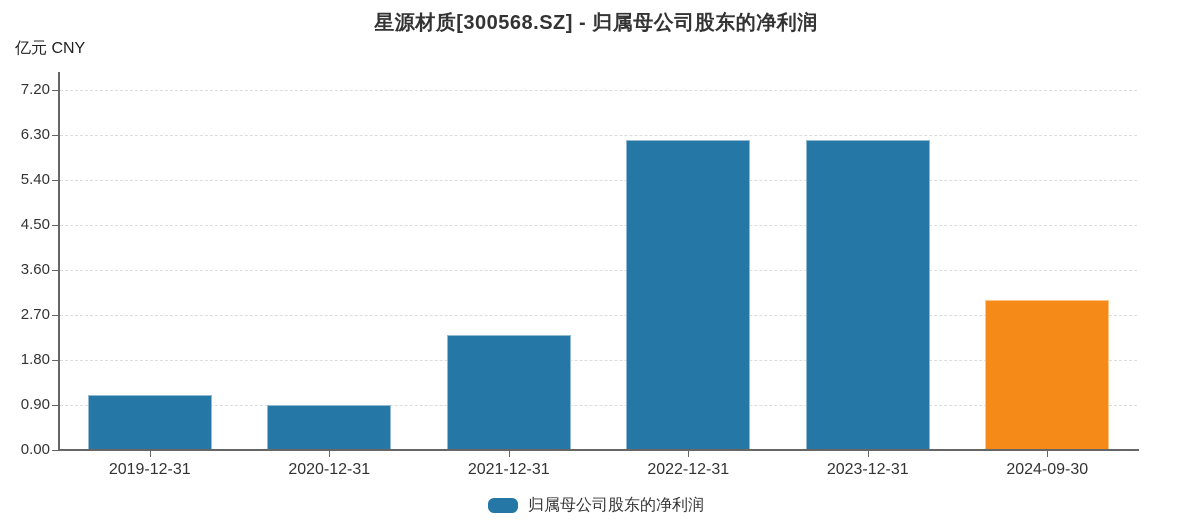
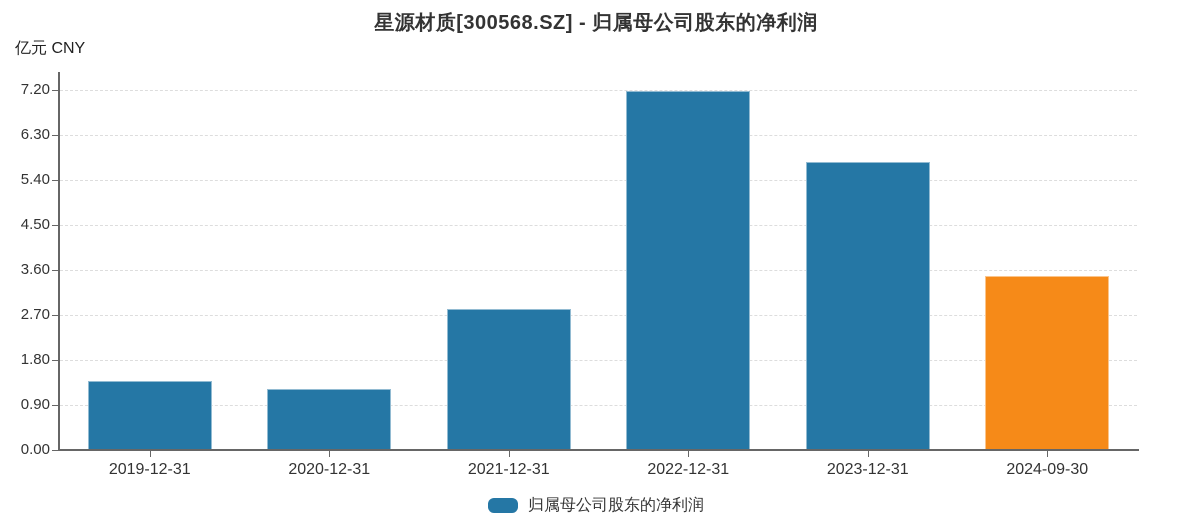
2019-12-31: 1.1 -> 1.4
2020-12-31: 0.9 -> 1.2
2021-12-31: 2.3 -> 2.8
2022-12-31: 6.2 -> 7.2
2023-12-31: 6.2 -> 5.8
2024-09-30: 3.0 -> 3.5
